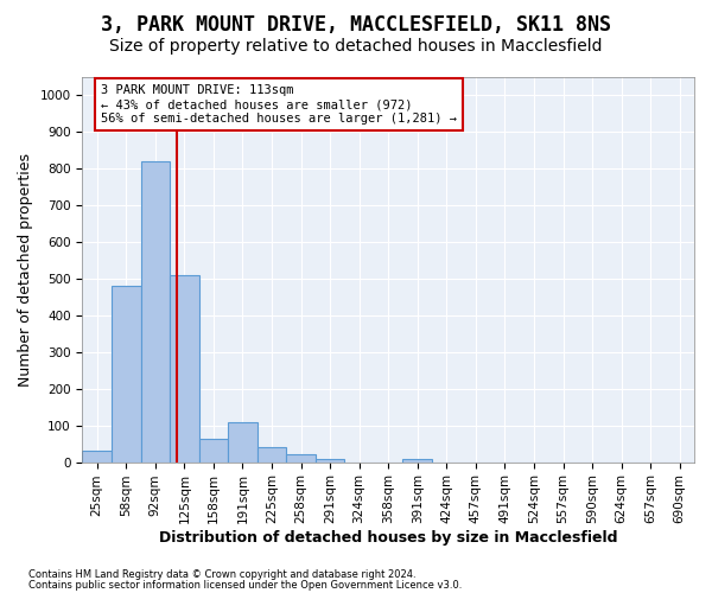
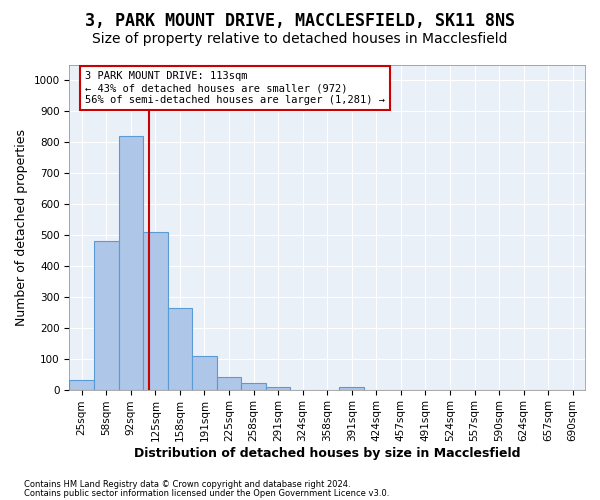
158sqm: 65 -> 265
